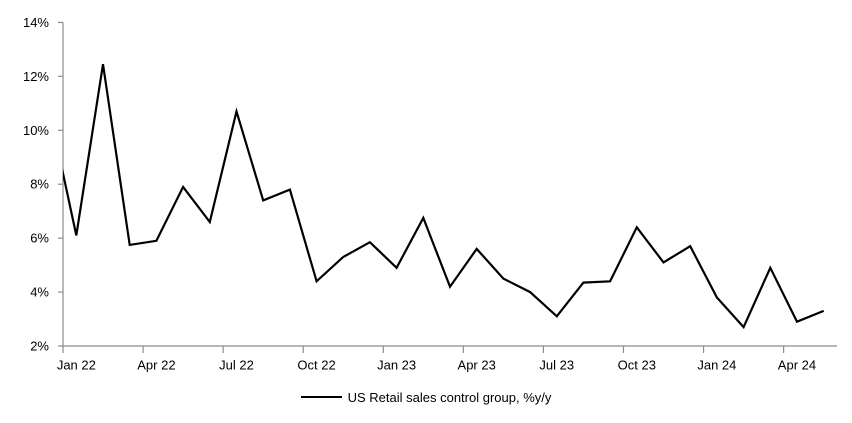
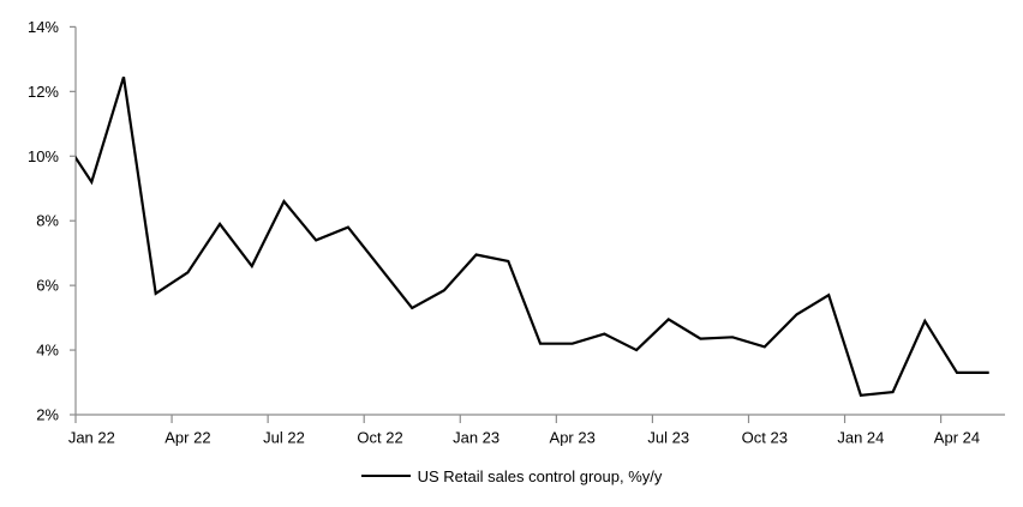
Jan 22: 6.1% -> 9.2%
Apr 22: 5.9% -> 6.4%
Jul 22: 10.7% -> 8.6%
Oct 22: 4.4% -> 6.5%
Jan 23: 4.9% -> 7.0%
Apr 23: 5.6% -> 4.2%
Jul 23: 3.1% -> 5.0%
Oct 23: 6.4% -> 4.1%
Jan 24: 3.8% -> 2.6%
Apr 24: 2.9% -> 3.3%
